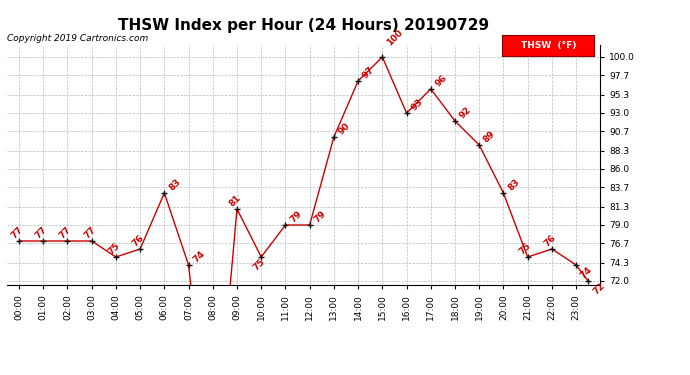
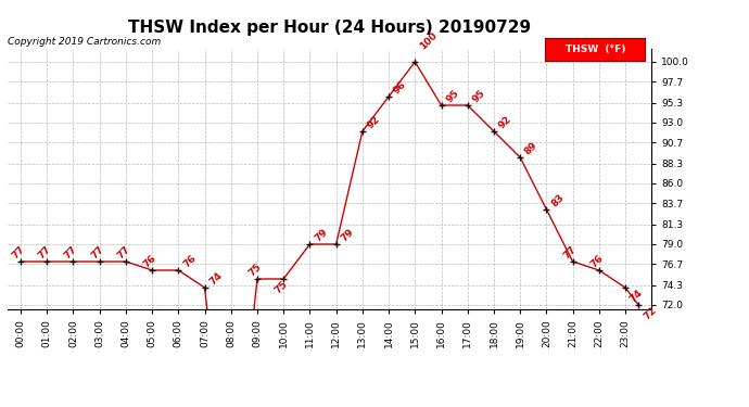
04:00: 75 -> 77
06:00: 83 -> 76
09:00: 81 -> 75
13:00: 90 -> 92
14:00: 97 -> 96
16:00: 93 -> 95
17:00: 96 -> 95
21:00: 75 -> 77
